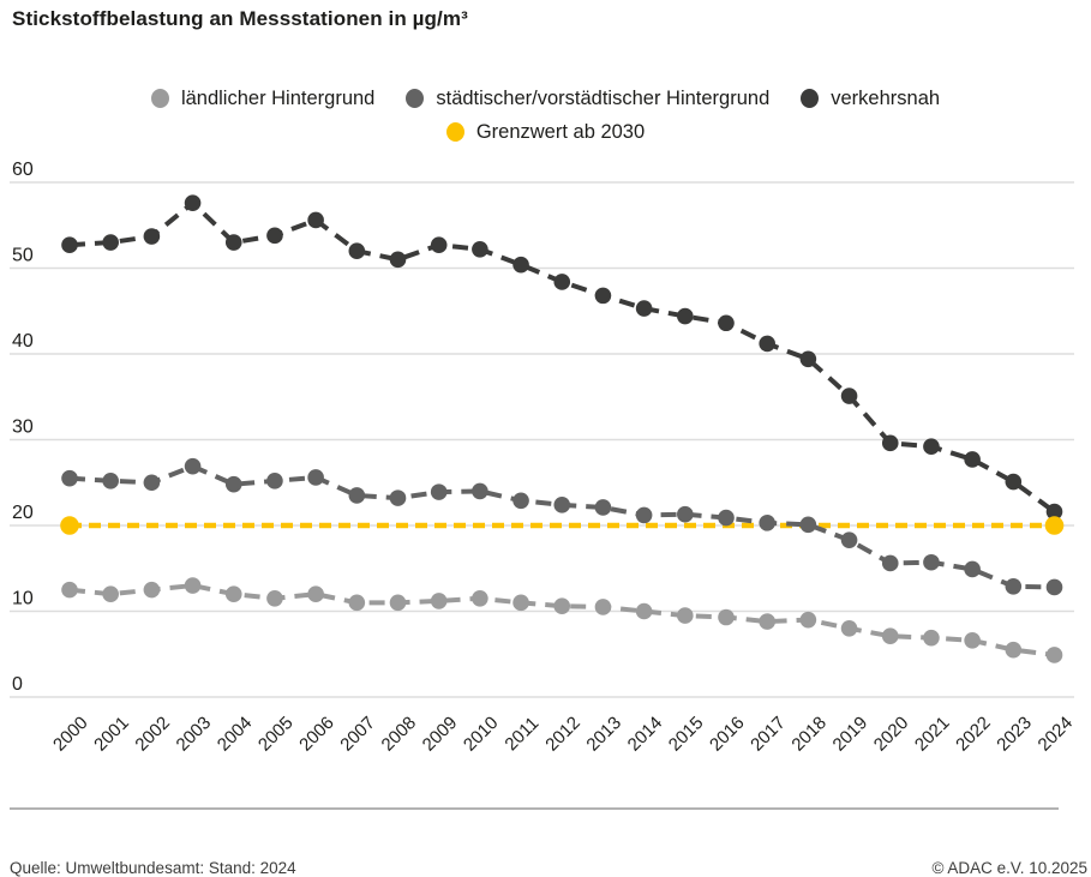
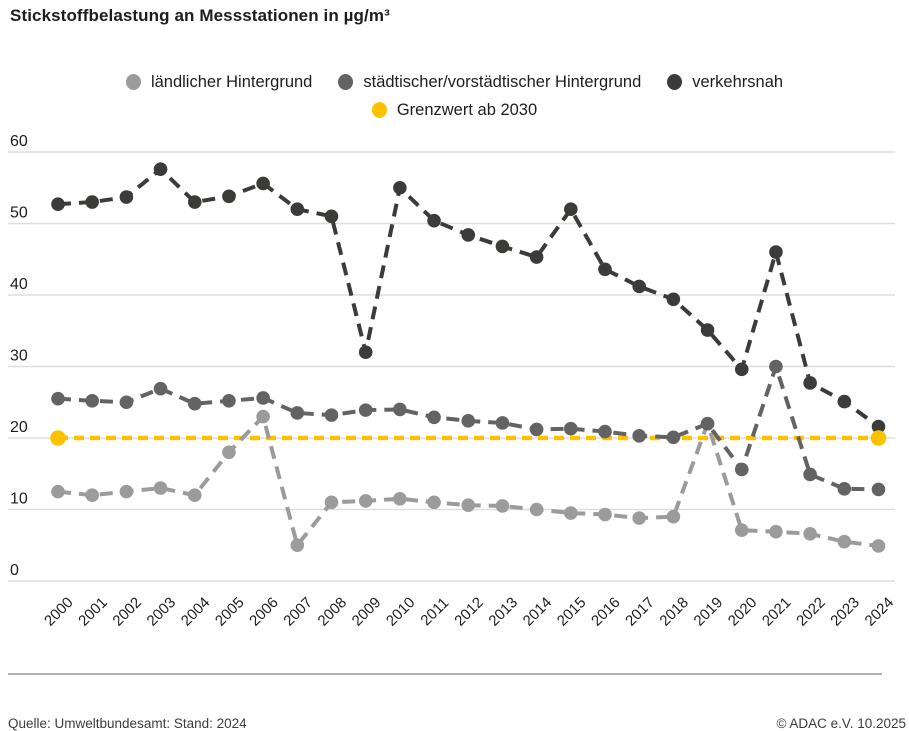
ländlicher Hintergrund/2005: 12 -> 18
ländlicher Hintergrund/2006: 12 -> 23
ländlicher Hintergrund/2007: 11 -> 5
verkehrsnah/2009: 53 -> 32
verkehrsnah/2010: 52 -> 55
verkehrsnah/2015: 44 -> 52
ländlicher Hintergrund/2019: 8 -> 22
städtischer/vorstädtischer Hintergrund/2019: 18 -> 22
städtischer/vorstädtischer Hintergrund/2021: 16 -> 30
verkehrsnah/2021: 29 -> 46
